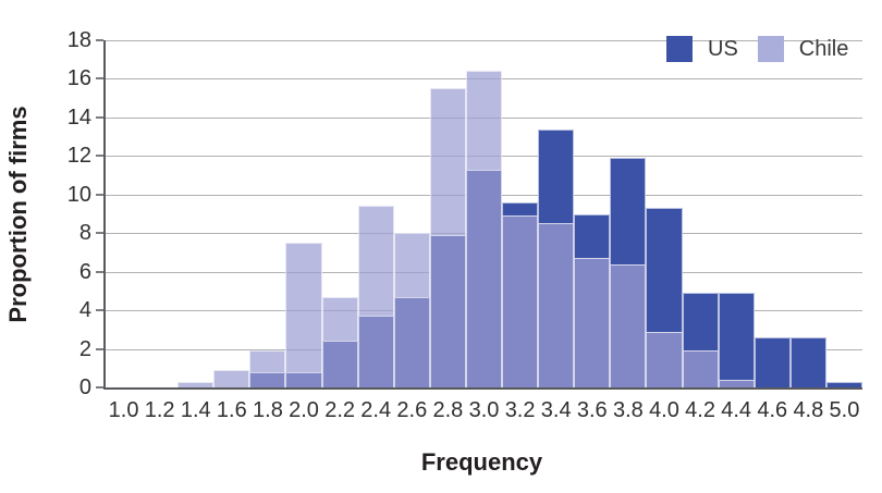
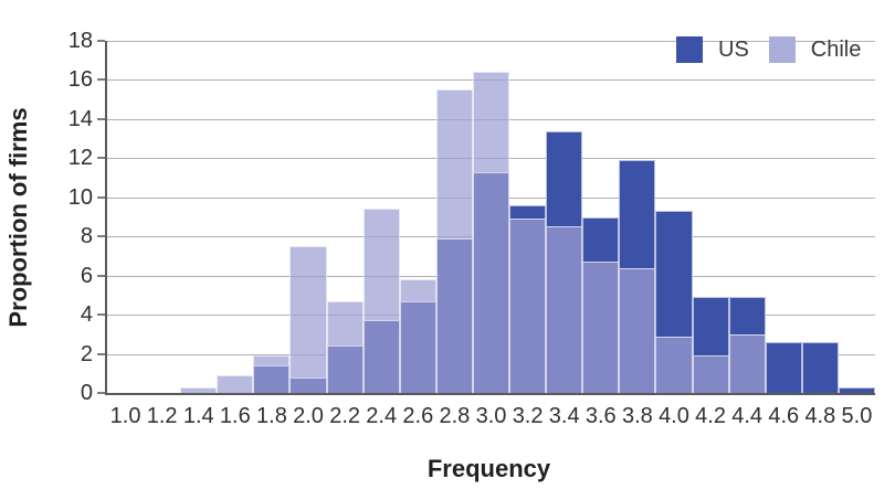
US/1.8: 0.8 -> 1.4
Chile/2.6: 8.0 -> 5.8
Chile/4.4: 0.4 -> 3.0
